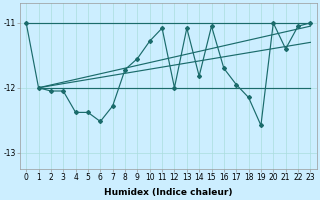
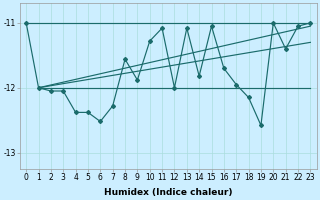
8: -11.72 -> -11.56
9: -11.55 -> -11.88
